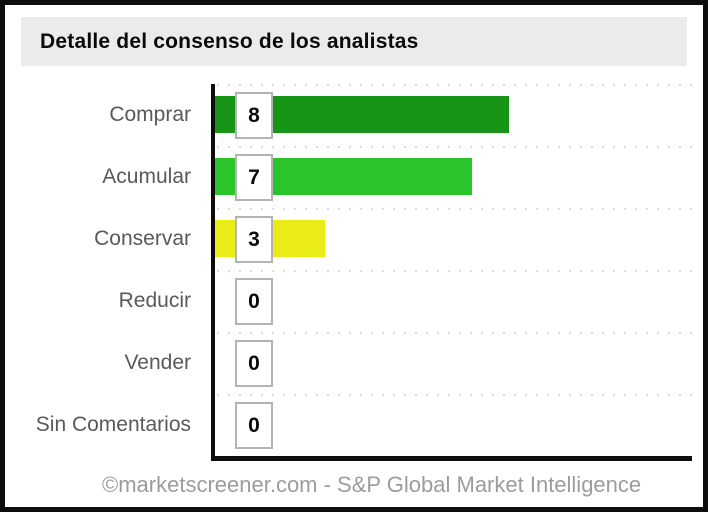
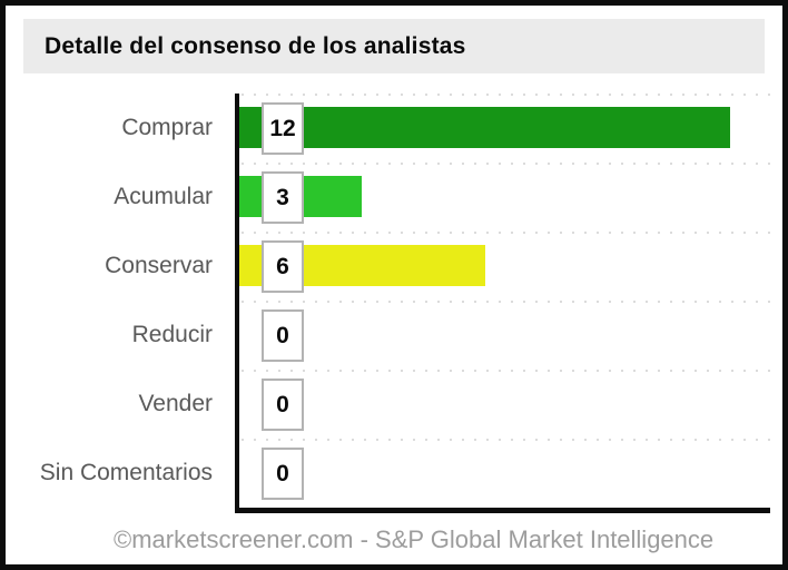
Comprar: 8 -> 12
Acumular: 7 -> 3
Conservar: 3 -> 6
